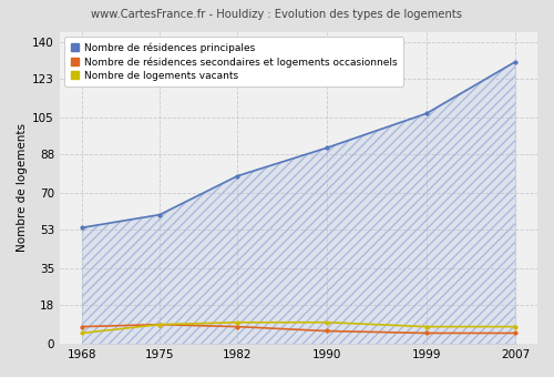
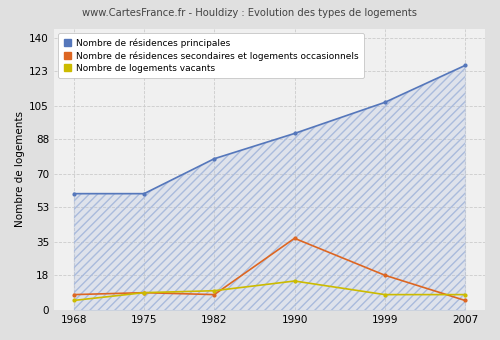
Nombre de résidences principales/1968: 54 -> 60
Nombre de résidences secondaires et logements occasionnels/1990: 6 -> 37
Nombre de logements vacants/1990: 10 -> 15
Nombre de résidences secondaires et logements occasionnels/1999: 5 -> 18
Nombre de résidences principales/2007: 131 -> 126
